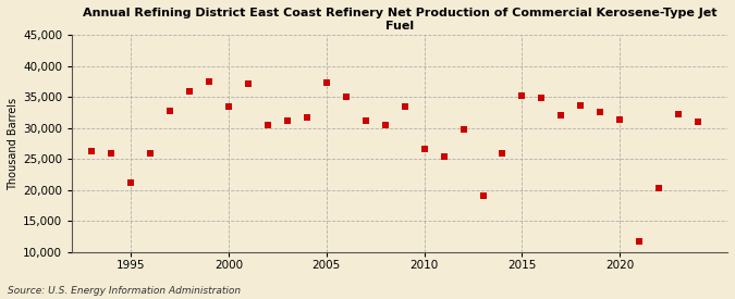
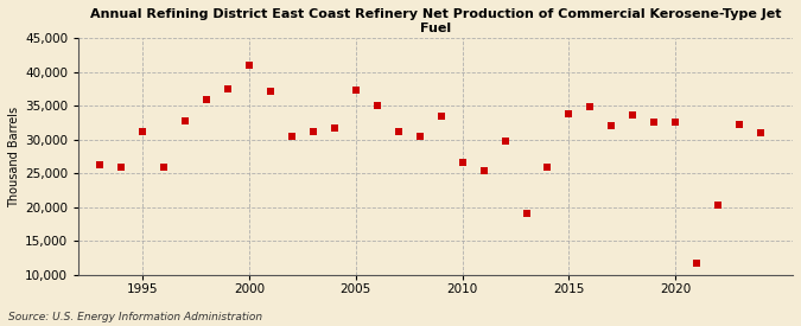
1995: 21,200 -> 31,100
2000: 33,400 -> 41,000
2015: 35,200 -> 33,800
2020: 31,400 -> 32,600
